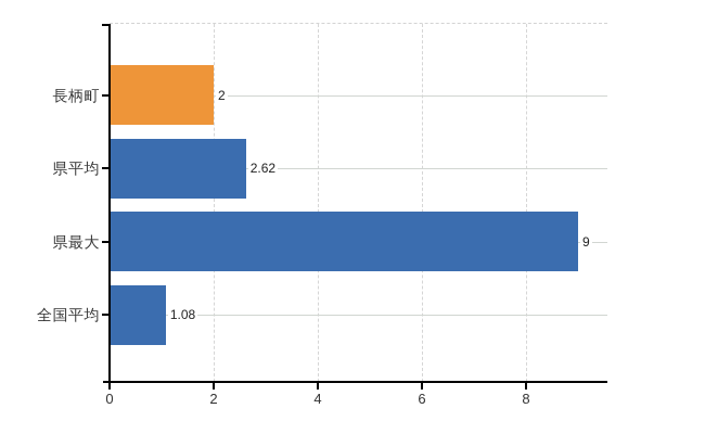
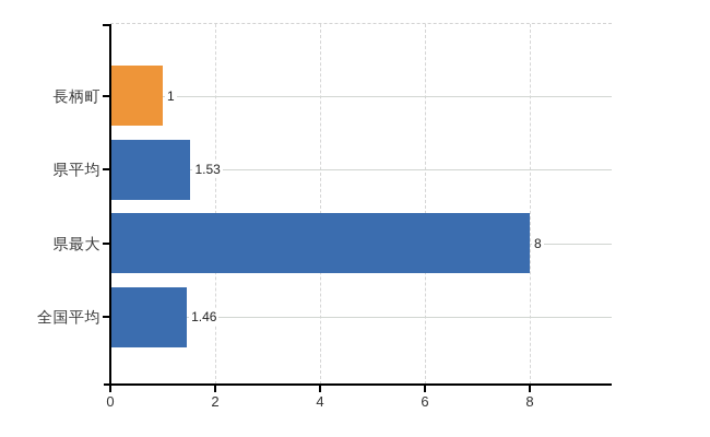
長柄町: 2 -> 1
県平均: 2.62 -> 1.53
県最大: 9 -> 8
全国平均: 1.08 -> 1.46
